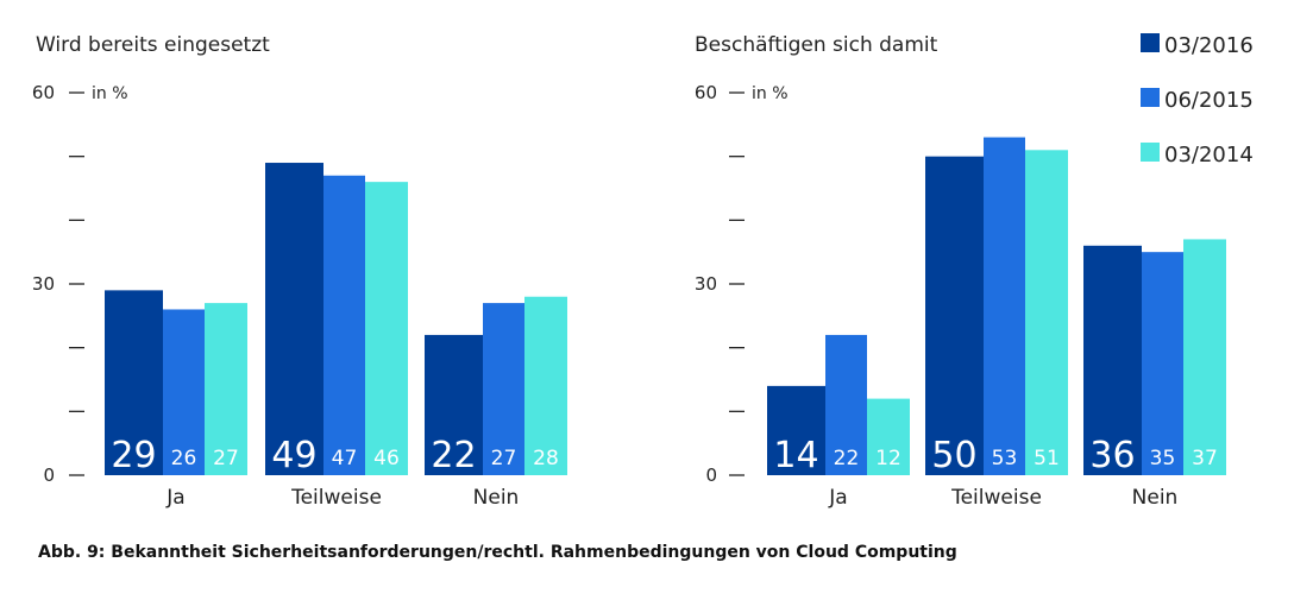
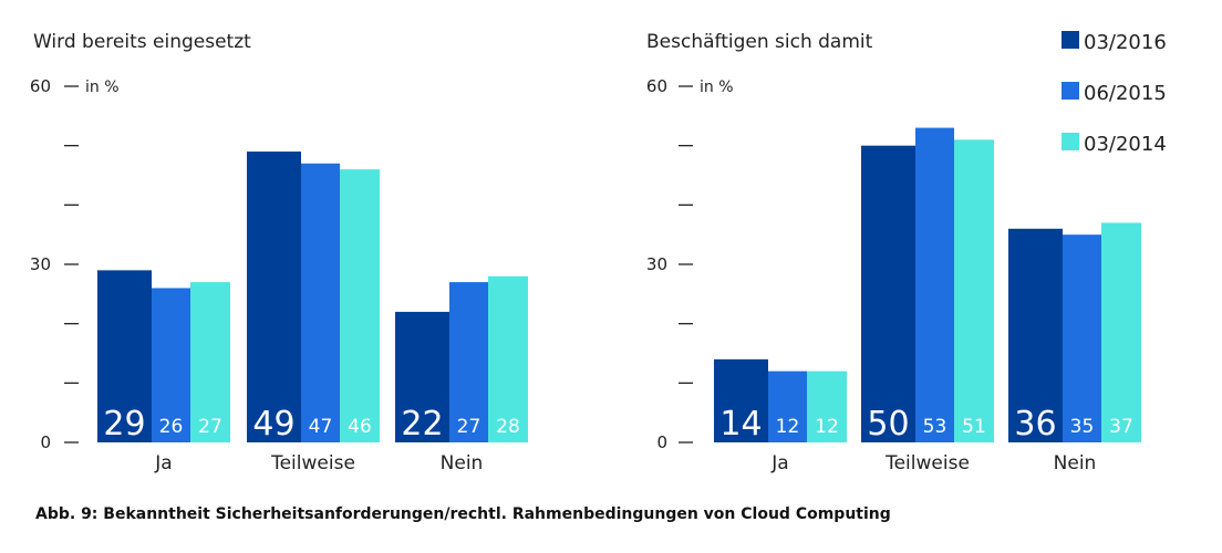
Beschäftigen sich damit/06/2015/Ja: 22 -> 12
